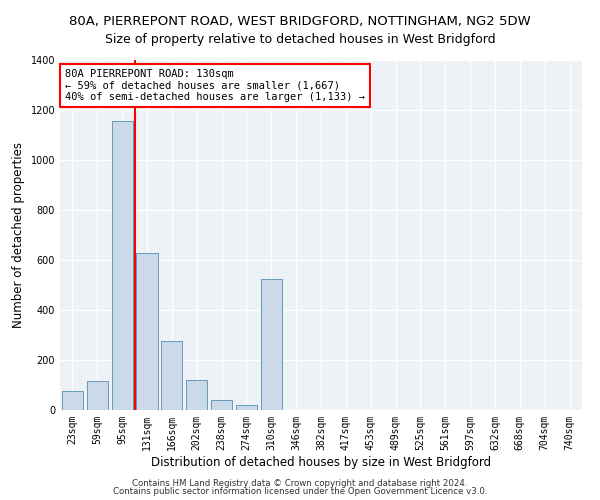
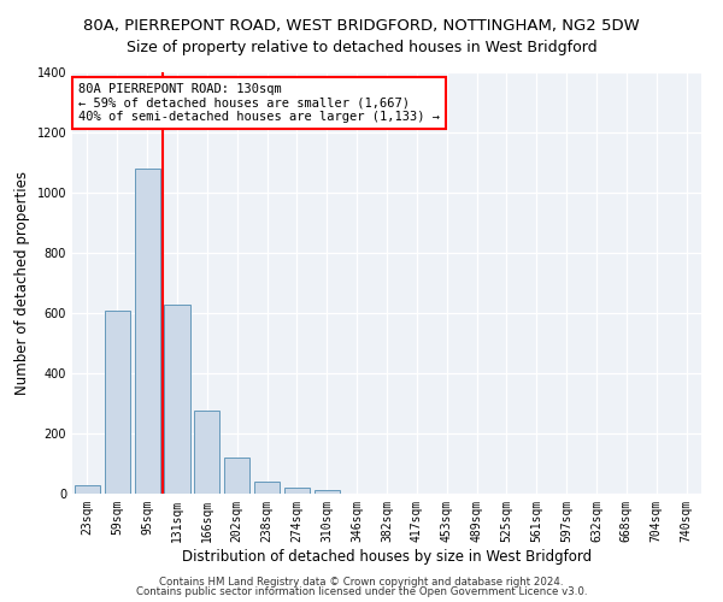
23sqm: 75 -> 30
59sqm: 115 -> 610
95sqm: 1155 -> 1080
310sqm: 525 -> 12
